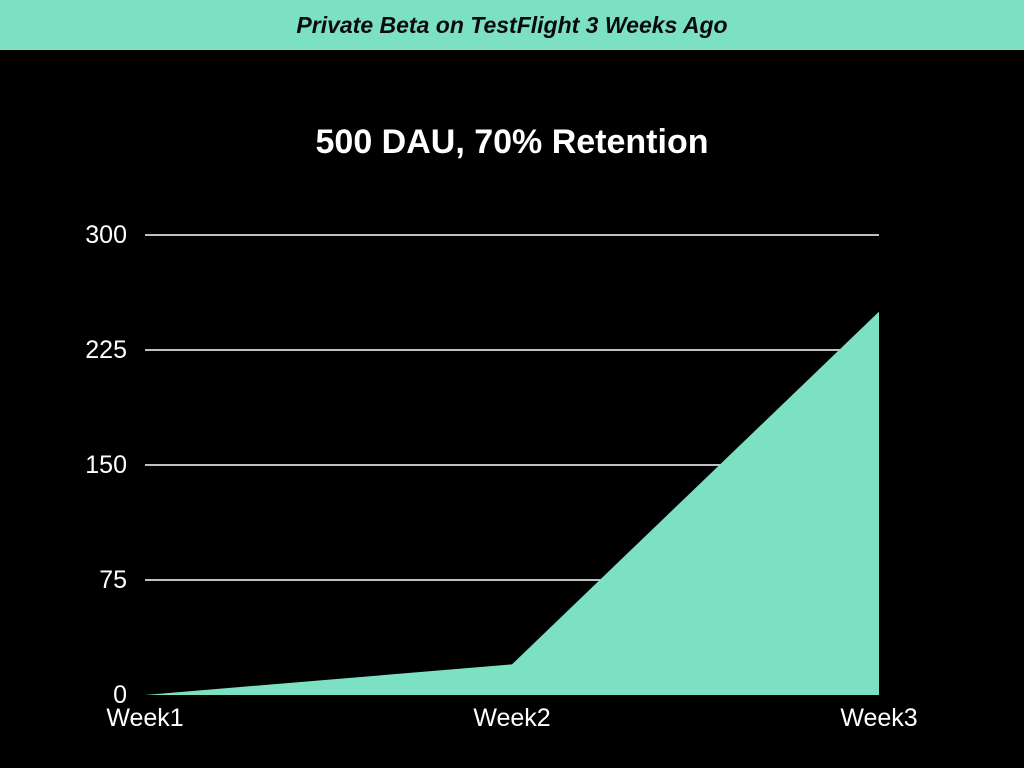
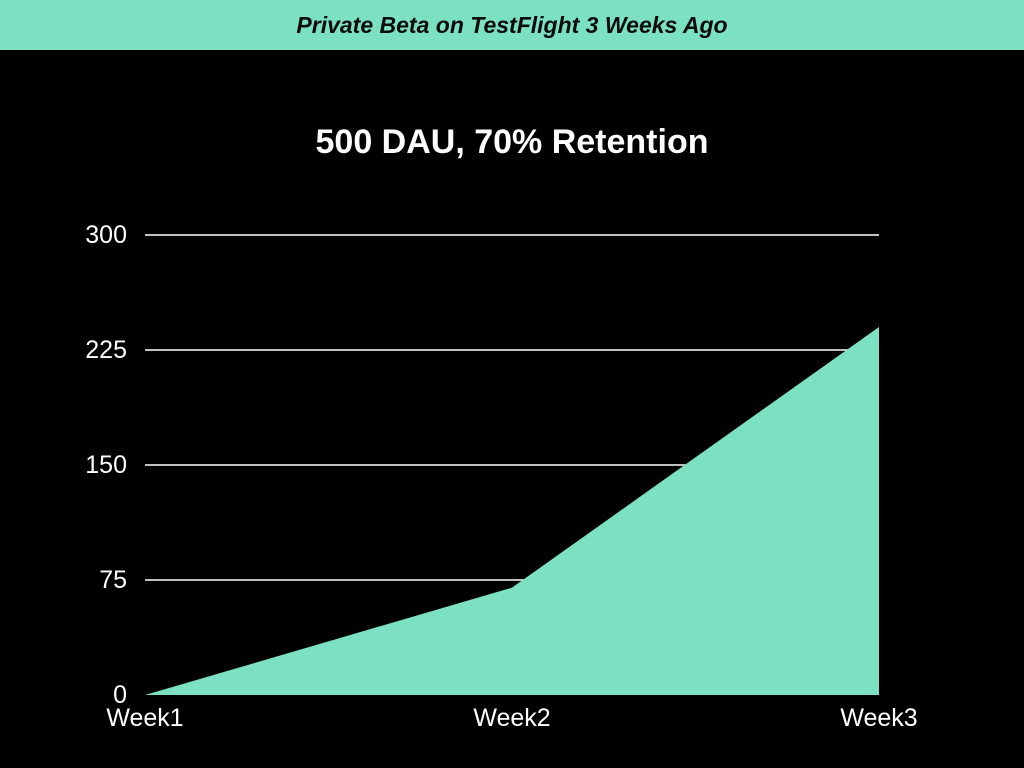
Week2: 20 -> 70
Week3: 250 -> 240
